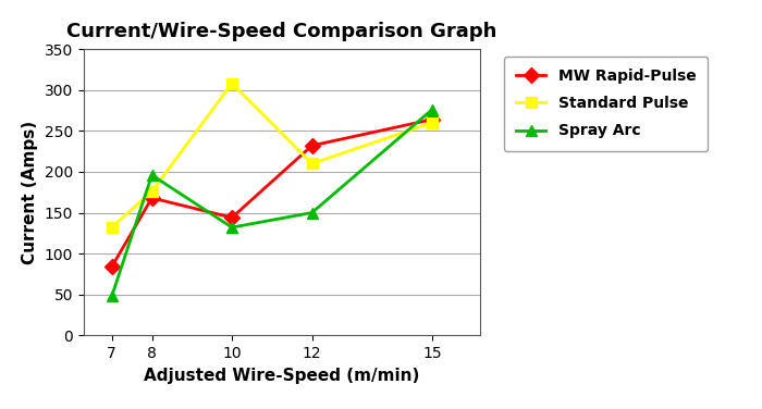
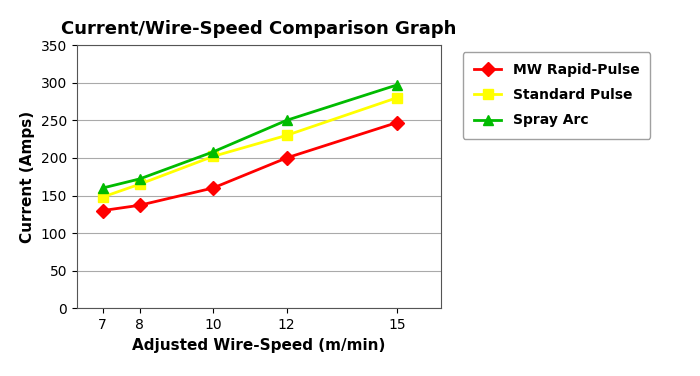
MW Rapid-Pulse/7: 84 -> 130
Standard Pulse/7: 132 -> 148
Spray Arc/7: 48 -> 160
MW Rapid-Pulse/8: 168 -> 137
Standard Pulse/8: 176 -> 165
Spray Arc/8: 196 -> 172
MW Rapid-Pulse/10: 144 -> 160
Standard Pulse/10: 308 -> 202
Spray Arc/10: 132 -> 208
MW Rapid-Pulse/12: 232 -> 200
Standard Pulse/12: 210 -> 230
Spray Arc/12: 150 -> 250
MW Rapid-Pulse/15: 264 -> 247
Standard Pulse/15: 260 -> 280
Spray Arc/15: 276 -> 297
